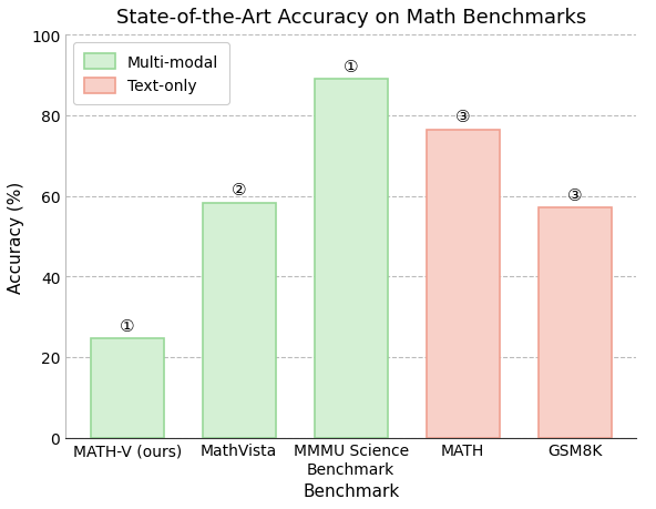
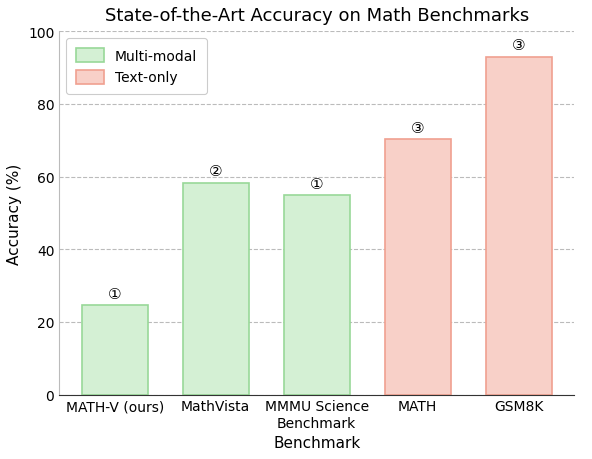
MMMU Science Benchmark: 89.0 -> 54.9
MATH: 76.5 -> 70.2
GSM8K: 57.0 -> 93.0
